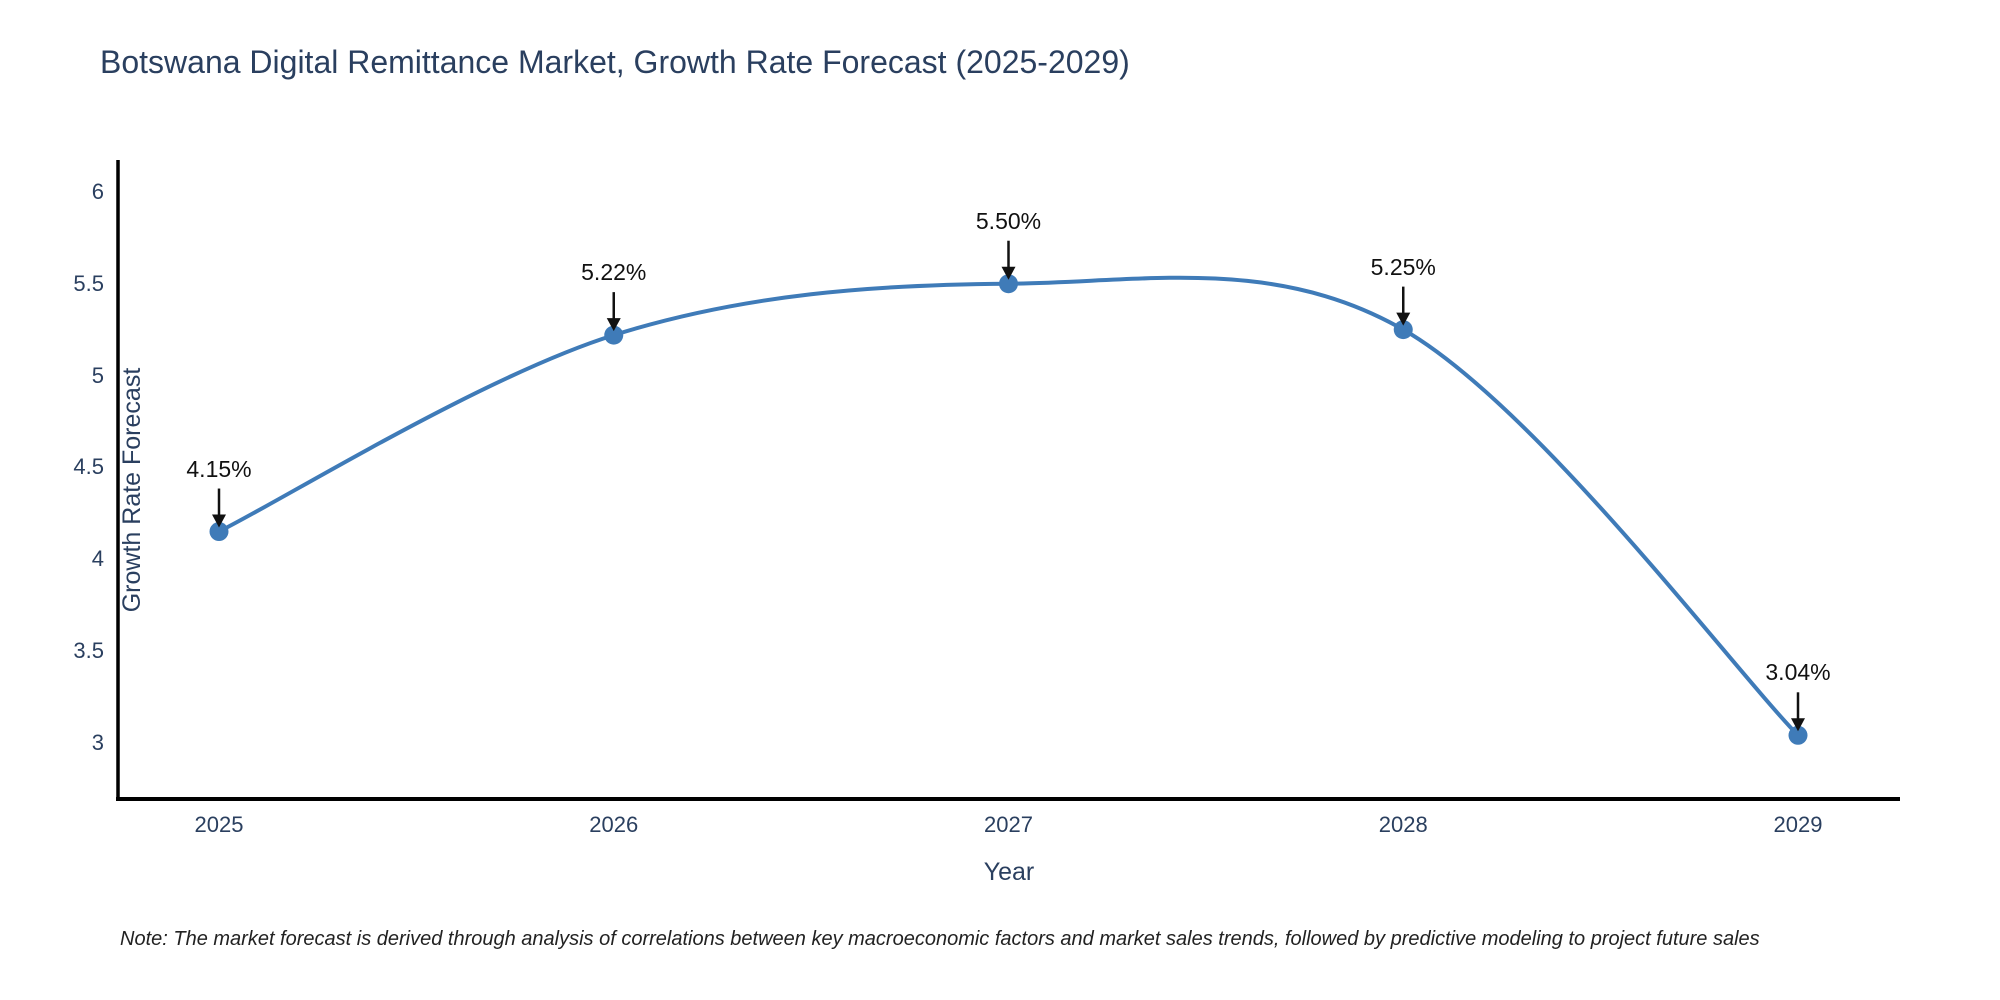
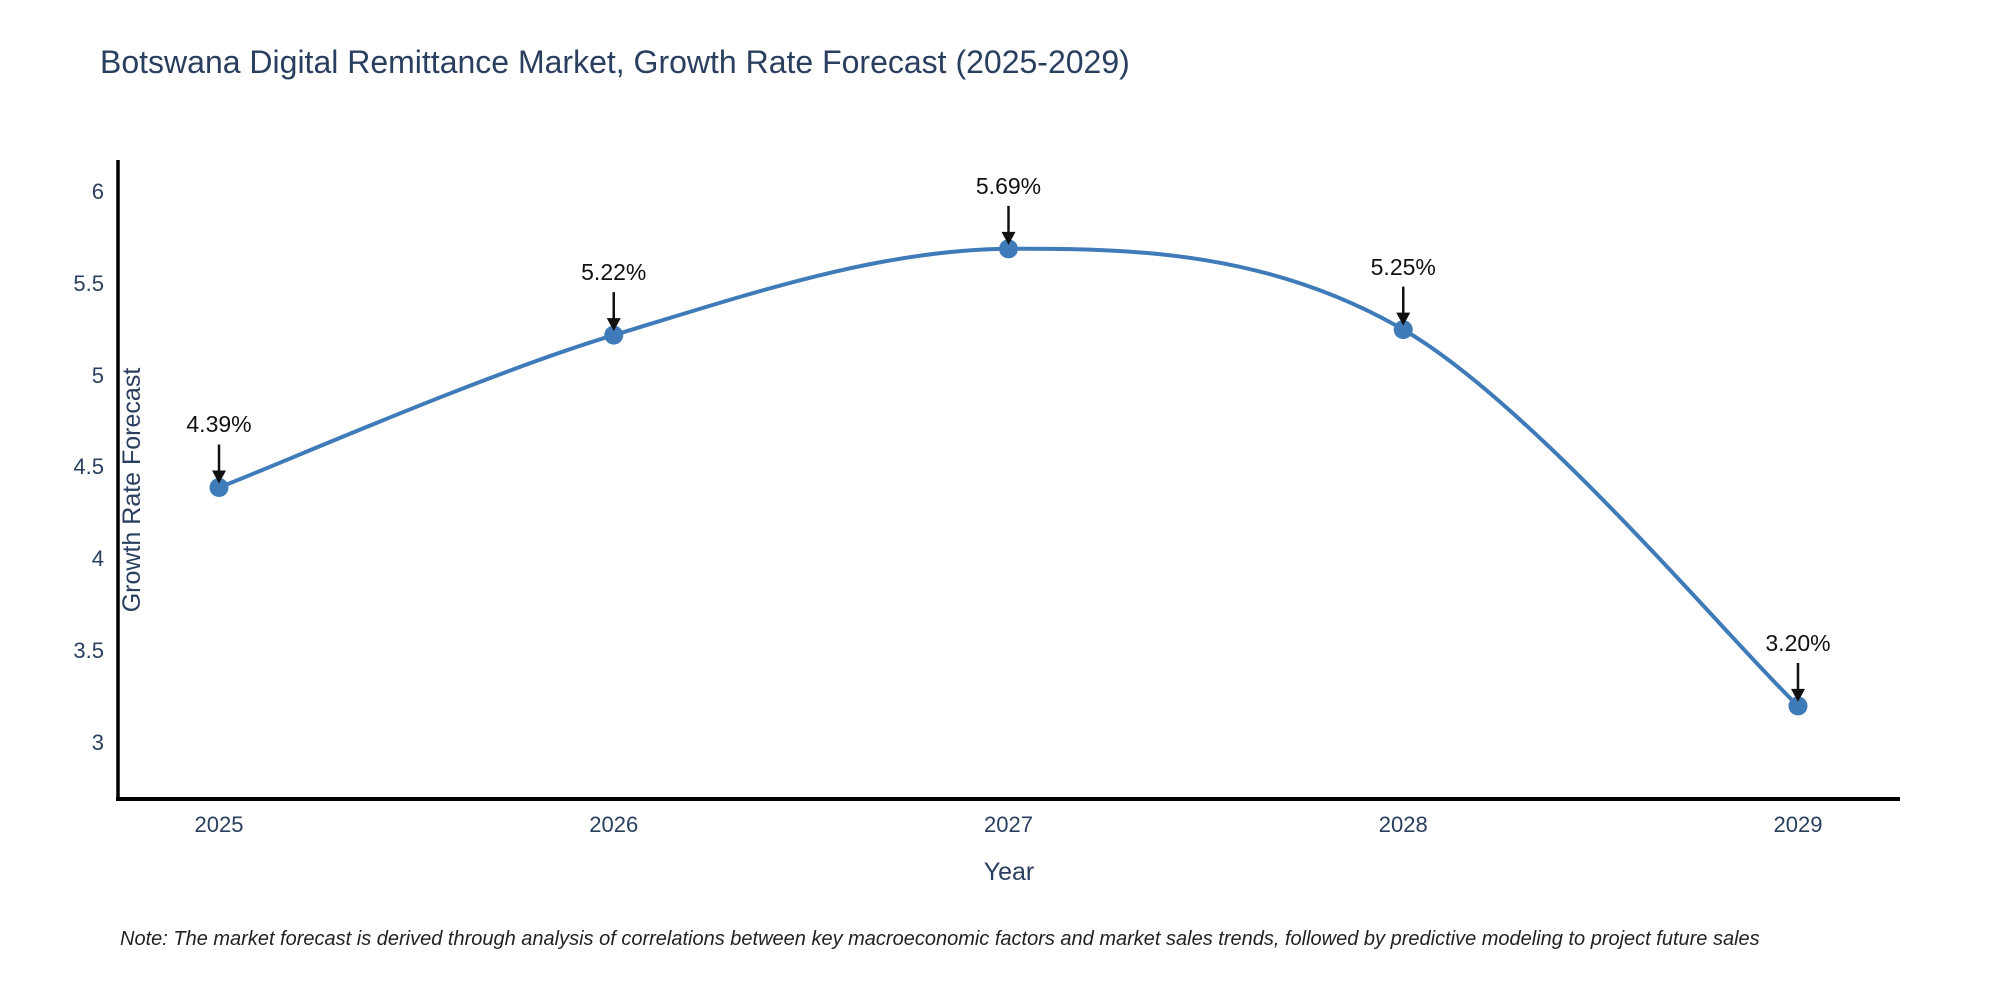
2025: 4.15% -> 4.39%
2027: 5.50% -> 5.69%
2029: 3.04% -> 3.20%
